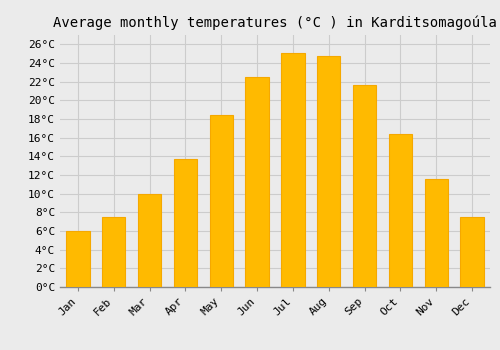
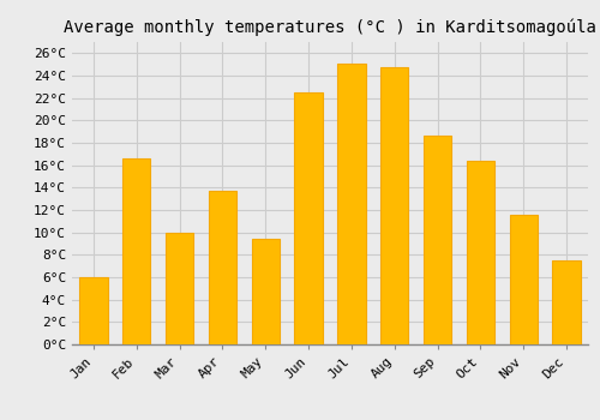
Feb: 7.5°C -> 16.6°C
May: 18.4°C -> 9.4°C
Sep: 21.6°C -> 18.6°C
